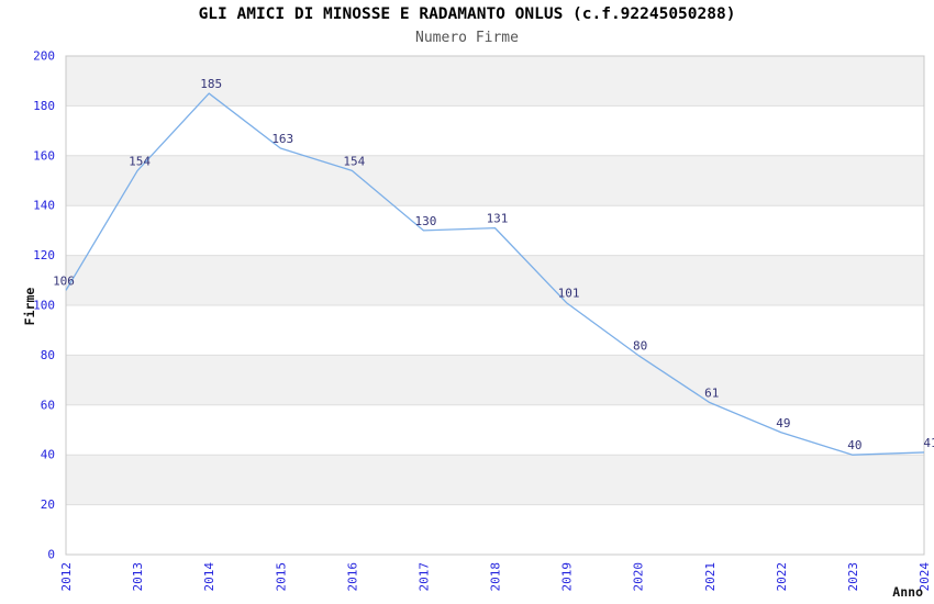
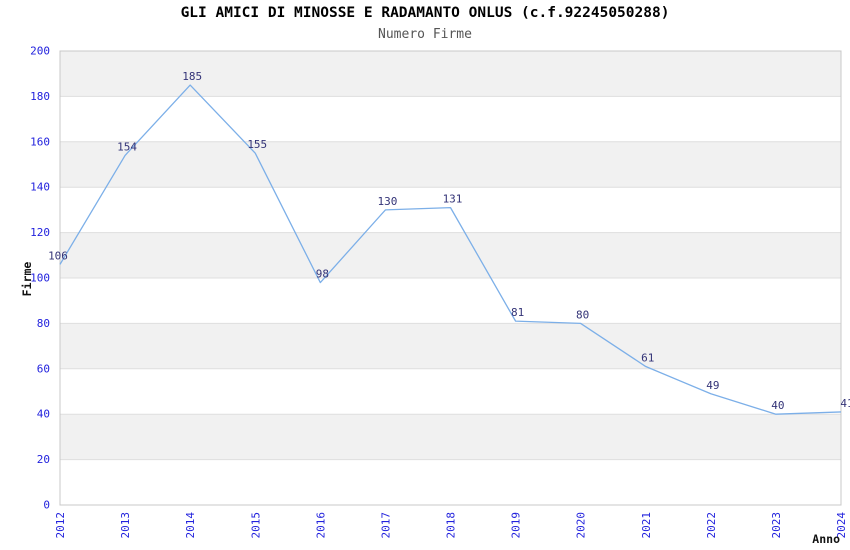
2015: 163 -> 155
2016: 154 -> 98
2019: 101 -> 81
